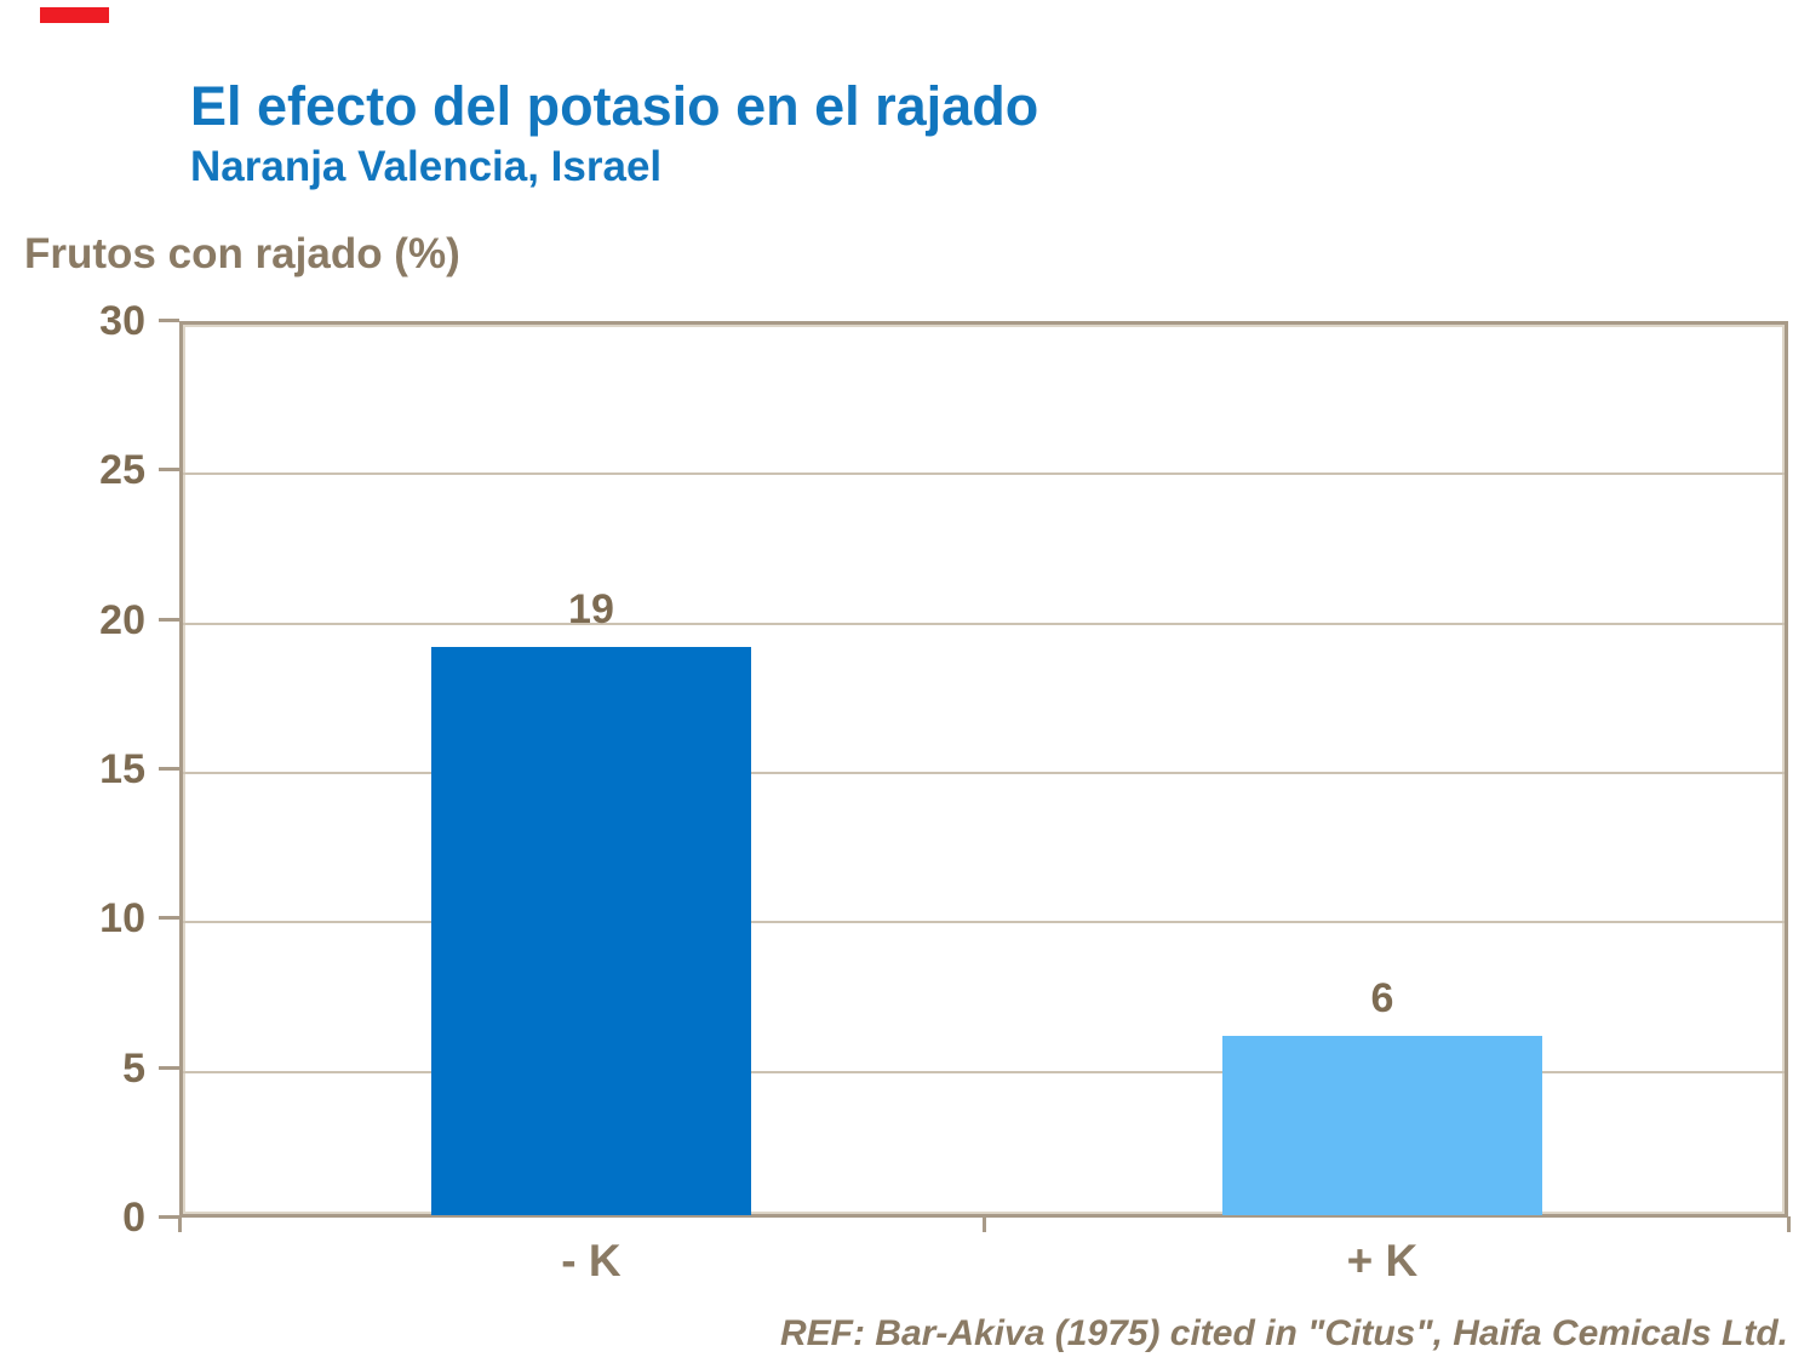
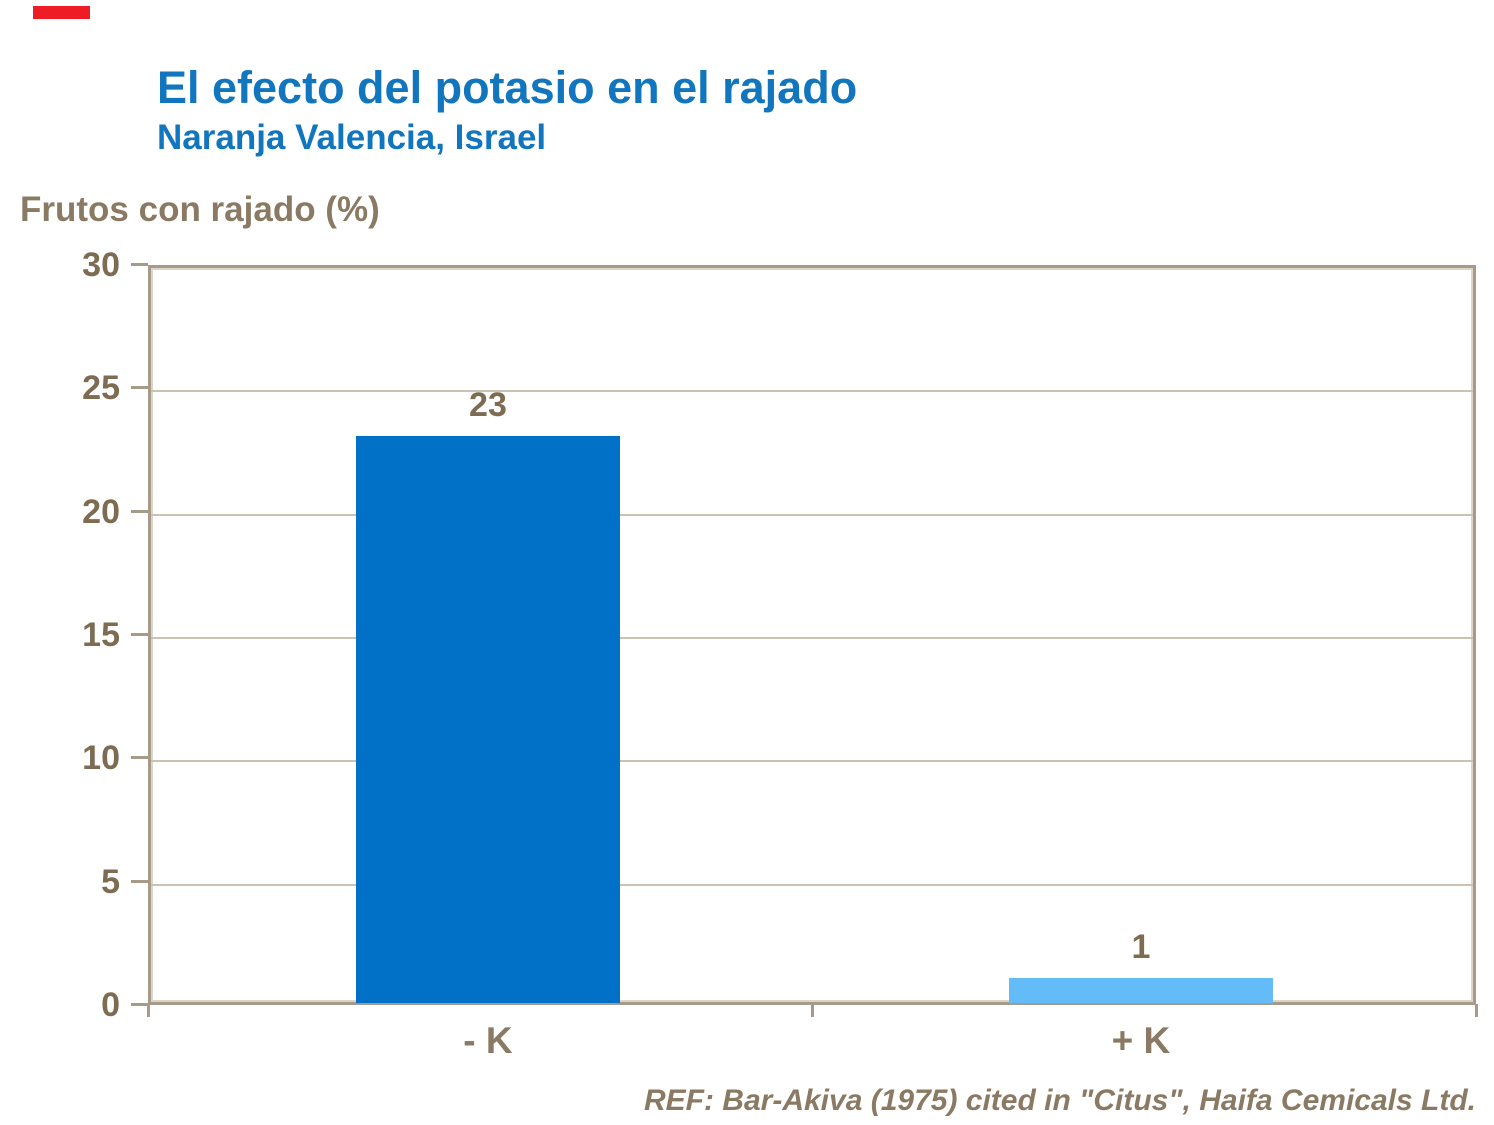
- K: 19 -> 23
+ K: 6 -> 1
